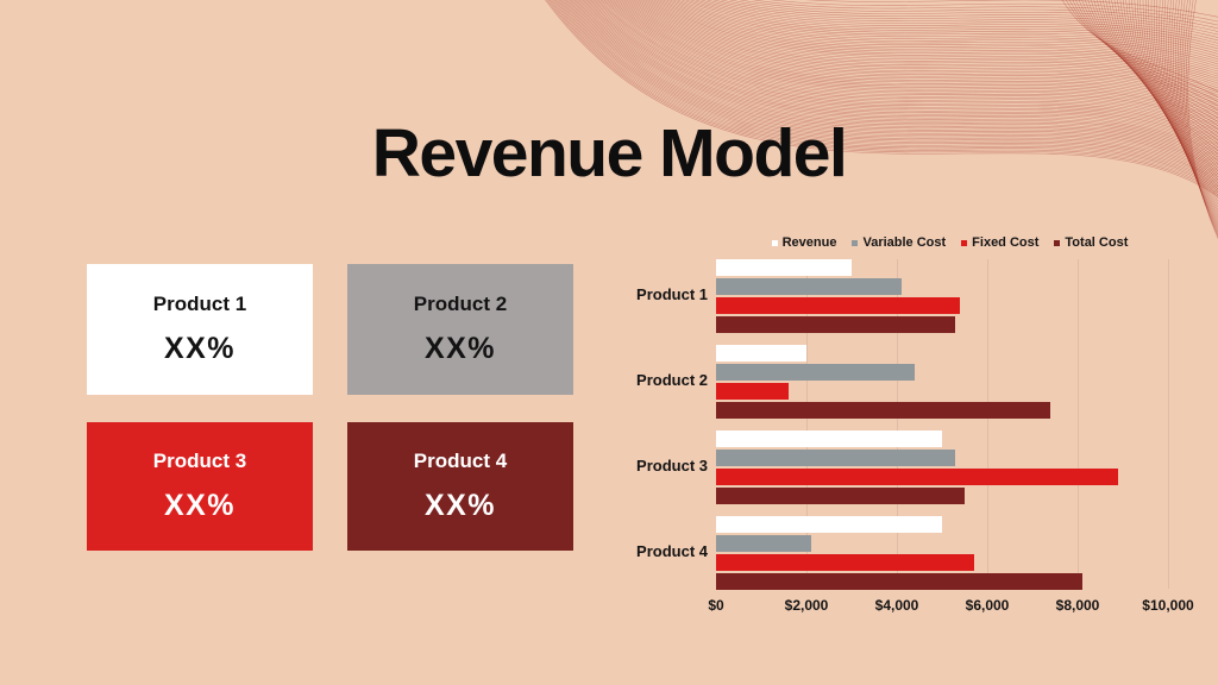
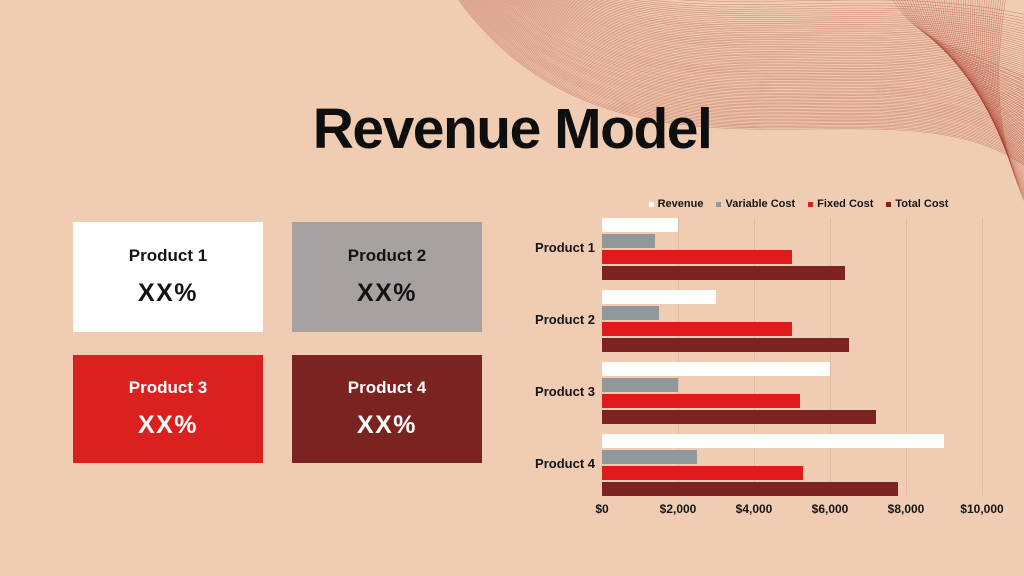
Revenue/Product 1: $3000 -> $2000
Variable Cost/Product 1: $4100 -> $1400
Fixed Cost/Product 1: $5400 -> $5000
Total Cost/Product 1: $5300 -> $6400
Revenue/Product 2: $2000 -> $3000
Variable Cost/Product 2: $4400 -> $1500
Fixed Cost/Product 2: $1600 -> $5000
Total Cost/Product 2: $7400 -> $6500
Revenue/Product 3: $5000 -> $6000
Variable Cost/Product 3: $5300 -> $2000
Fixed Cost/Product 3: $8900 -> $5200
Total Cost/Product 3: $5500 -> $7200
Revenue/Product 4: $5000 -> $9000
Variable Cost/Product 4: $2100 -> $2500
Fixed Cost/Product 4: $5700 -> $5300
Total Cost/Product 4: $8100 -> $7800
